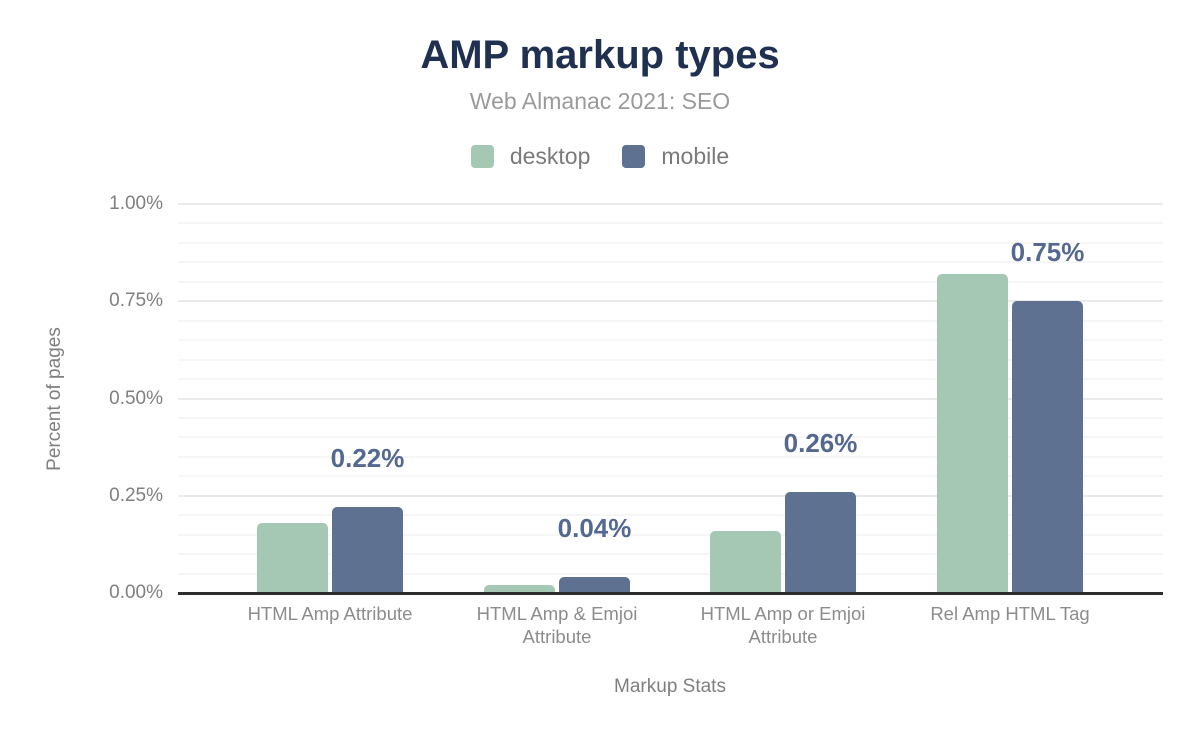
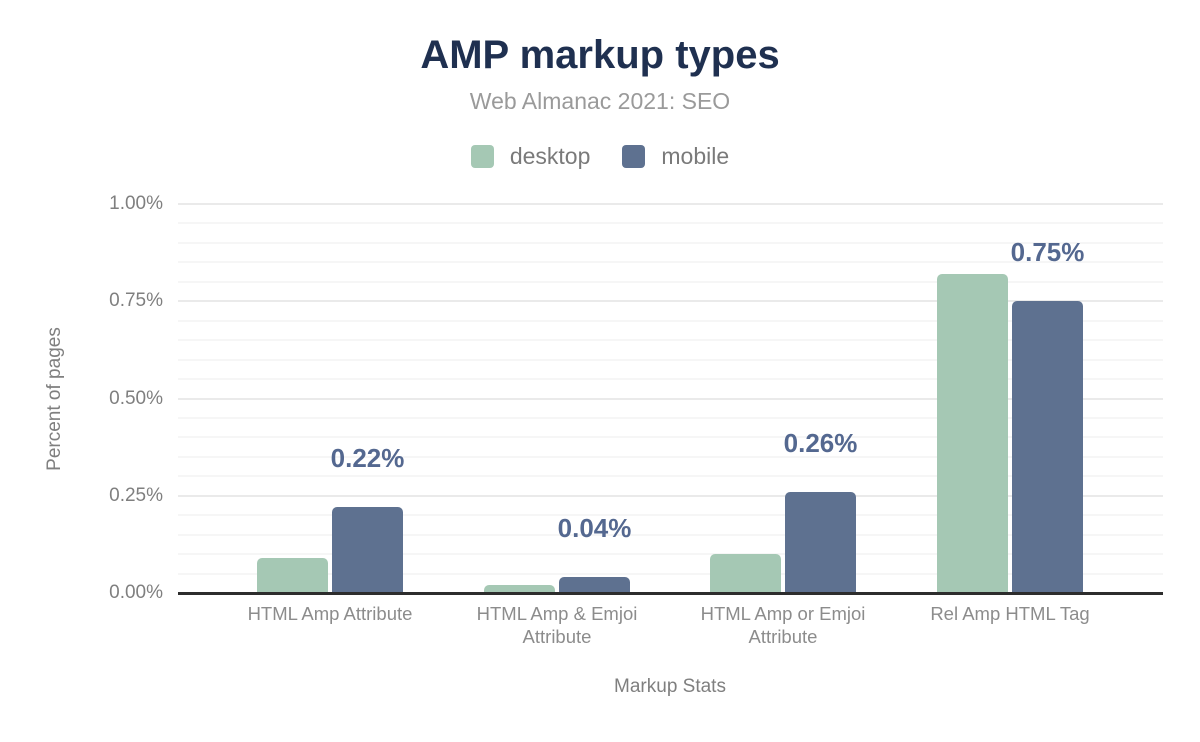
desktop/HTML Amp Attribute: 0.18% -> 0.09%
desktop/HTML Amp or Emjoi Attribute: 0.16% -> 0.10%
